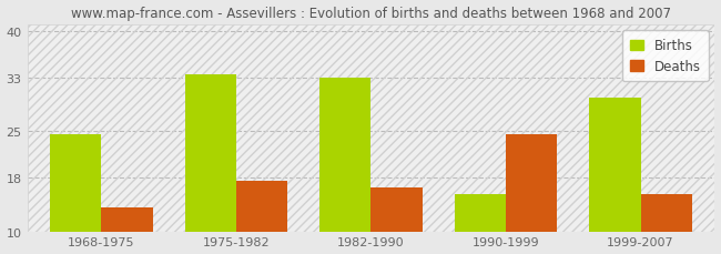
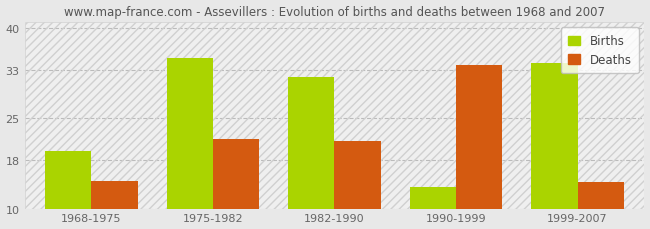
Births/1968-1975: 24.5 -> 19.6
Deaths/1968-1975: 13.5 -> 14.6
Births/1975-1982: 33.5 -> 35.0
Deaths/1975-1982: 17.5 -> 21.6
Births/1982-1990: 33.0 -> 31.8
Deaths/1982-1990: 16.5 -> 21.2
Births/1990-1999: 15.5 -> 13.6
Deaths/1990-1999: 24.5 -> 33.8
Births/1999-2007: 30.0 -> 34.2
Deaths/1999-2007: 15.5 -> 14.4
